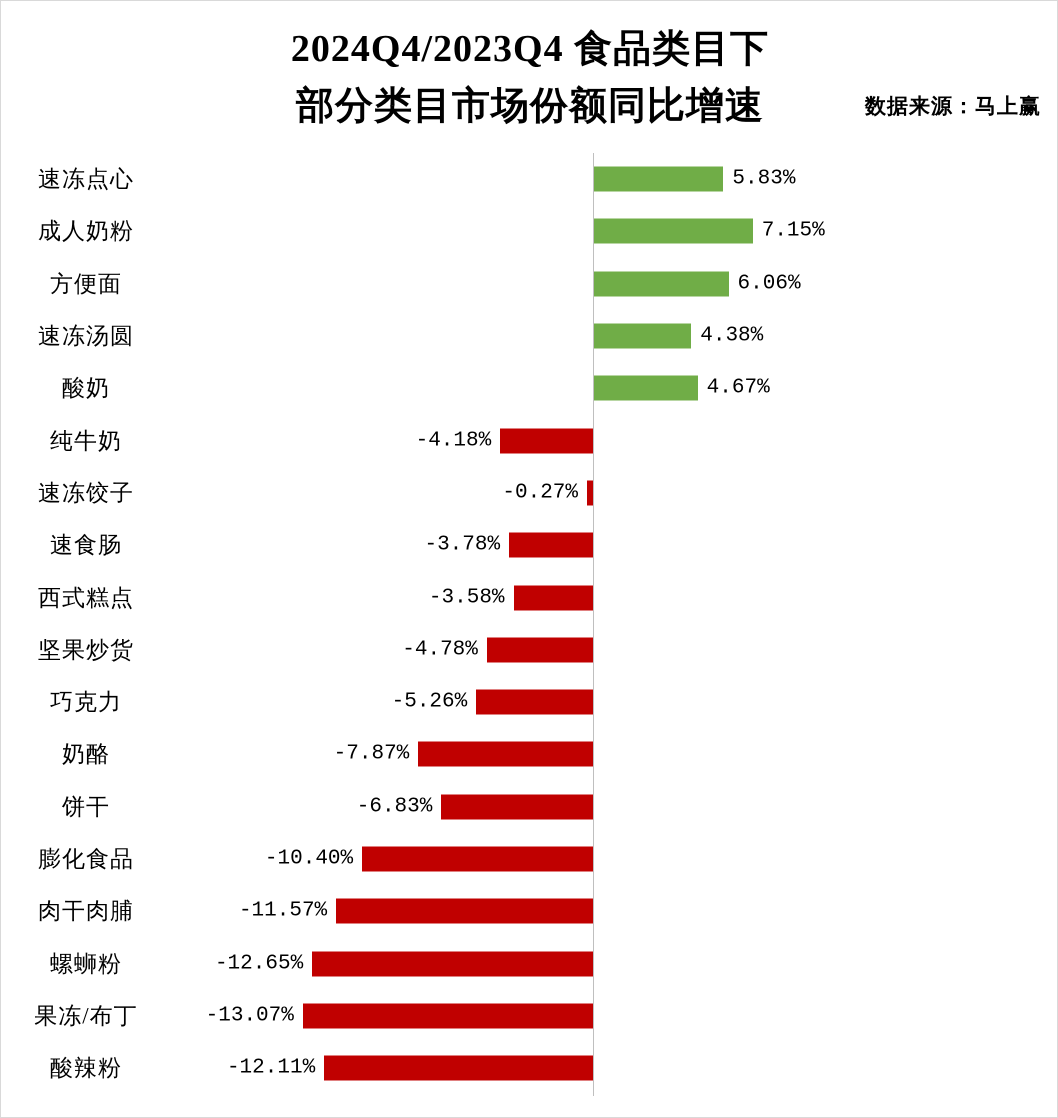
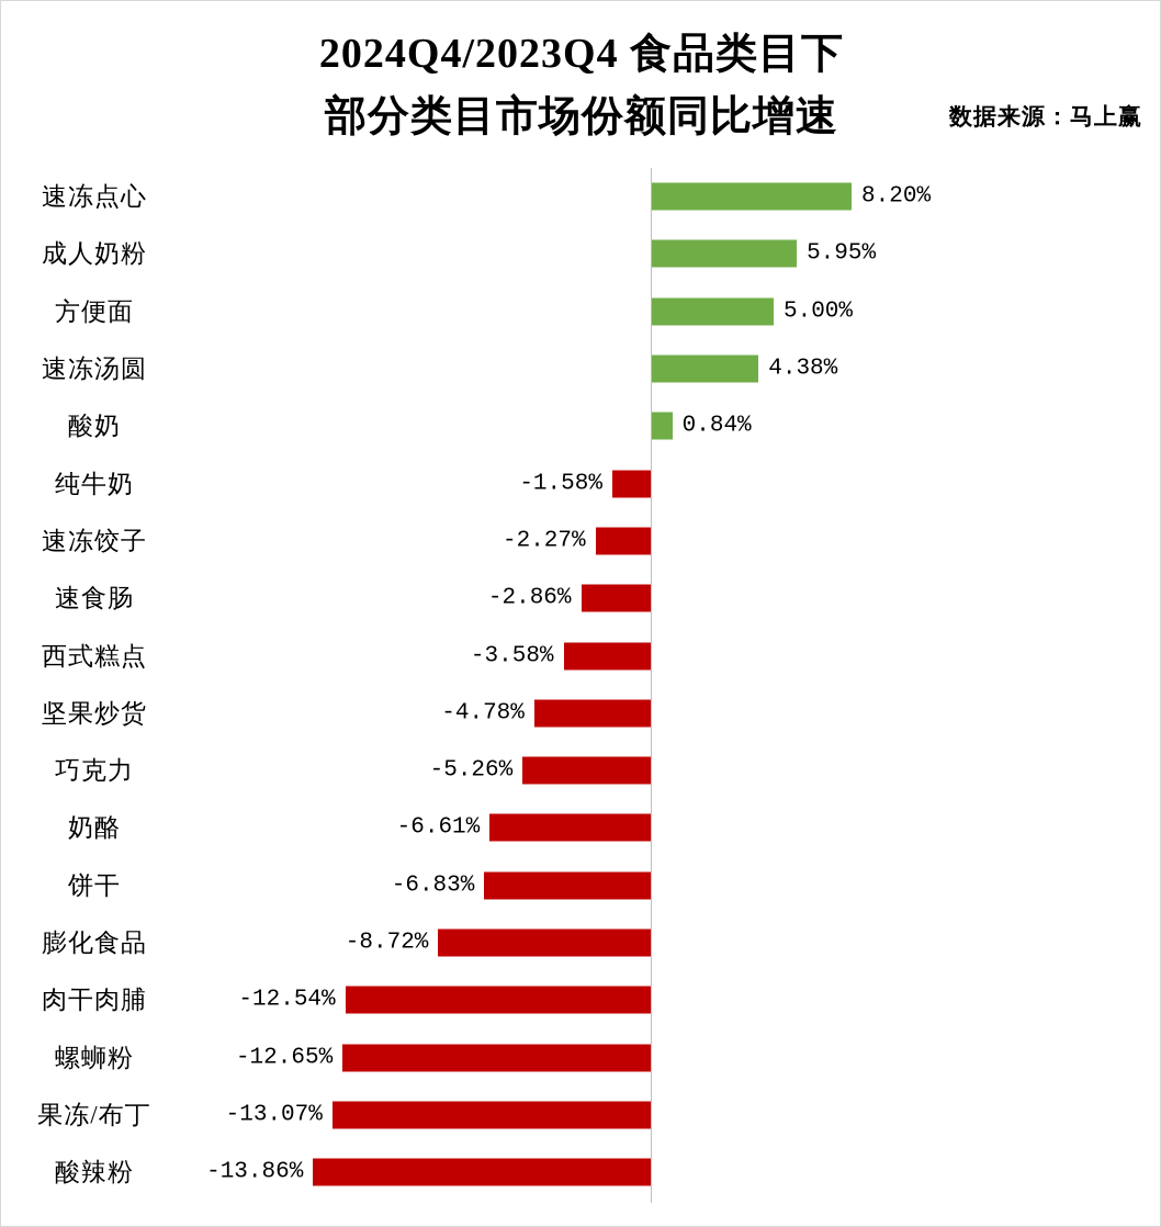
速冻点心: 5.83% -> 8.20%
成人奶粉: 7.15% -> 5.95%
方便面: 6.06% -> 5.00%
酸奶: 4.67% -> 0.84%
纯牛奶: -4.18% -> -1.58%
速冻饺子: -0.27% -> -2.27%
速食肠: -3.78% -> -2.86%
奶酪: -7.87% -> -6.61%
膨化食品: -10.40% -> -8.72%
肉干肉脯: -11.57% -> -12.54%
酸辣粉: -12.11% -> -13.86%
